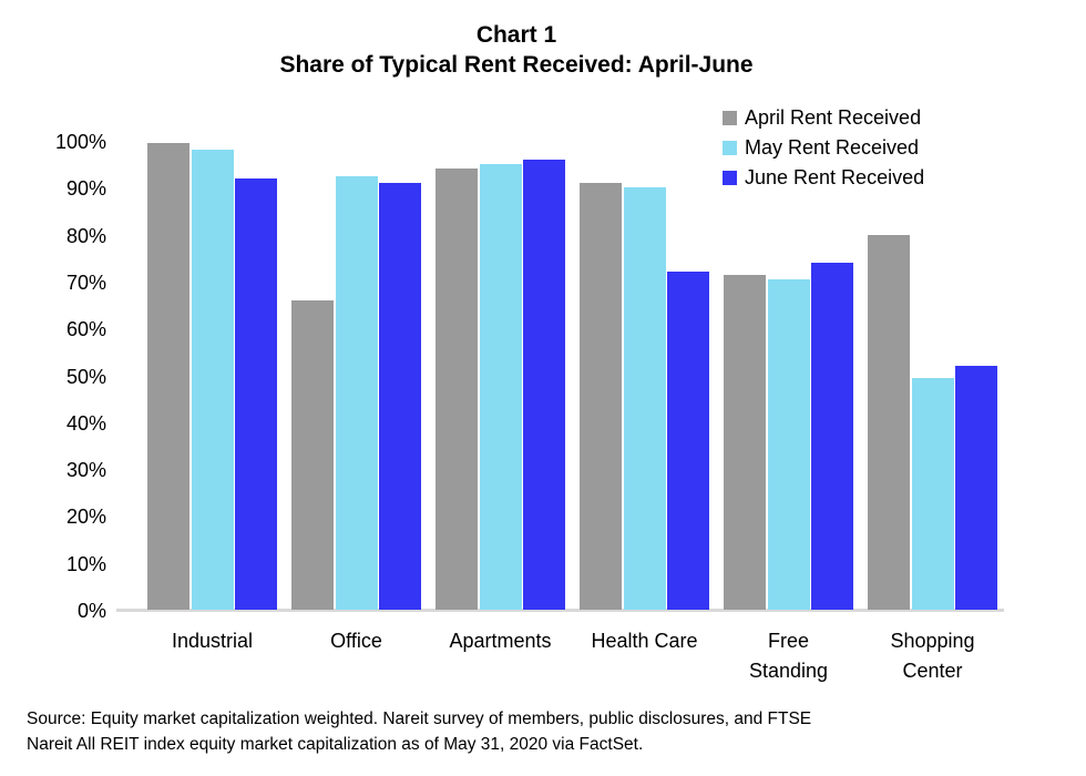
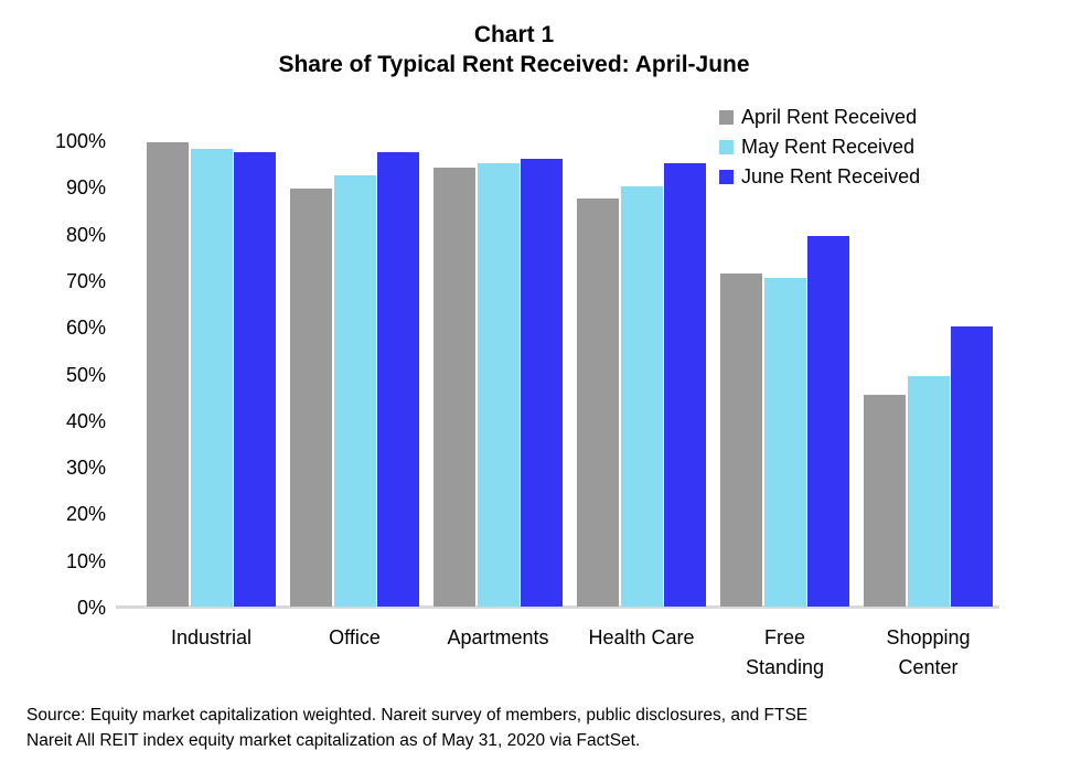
June Rent Received/Industrial: 92% -> 98%
April Rent Received/Office: 66% -> 90%
June Rent Received/Office: 91% -> 98%
April Rent Received/Health Care: 91% -> 88%
June Rent Received/Health Care: 72% -> 95%
June Rent Received/Free Standing: 74% -> 80%
April Rent Received/Shopping Center: 80% -> 46%
June Rent Received/Shopping Center: 52% -> 60%
